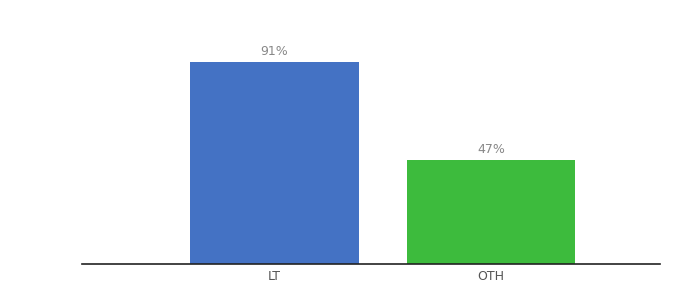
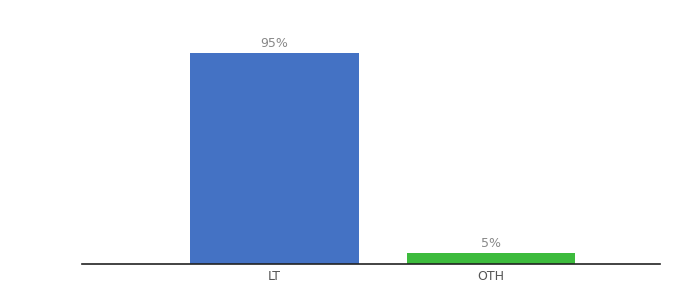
LT: 91% -> 95%
OTH: 47% -> 5%
